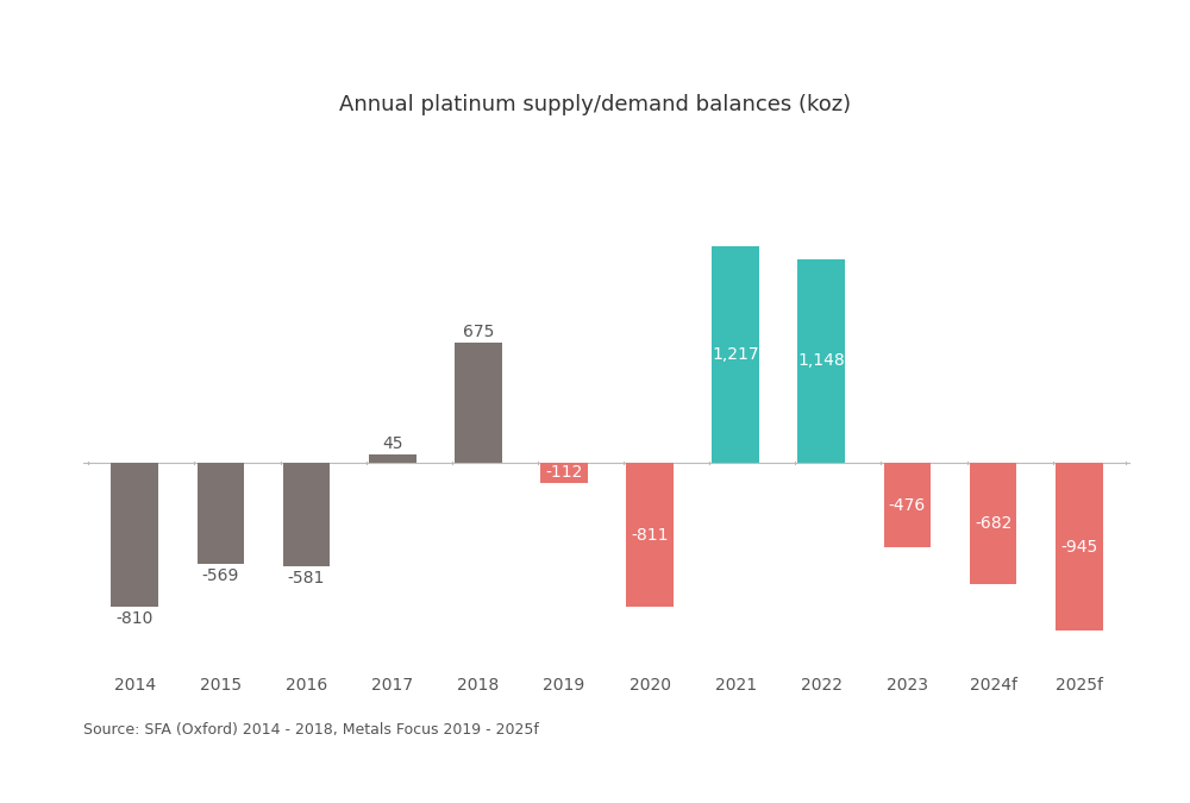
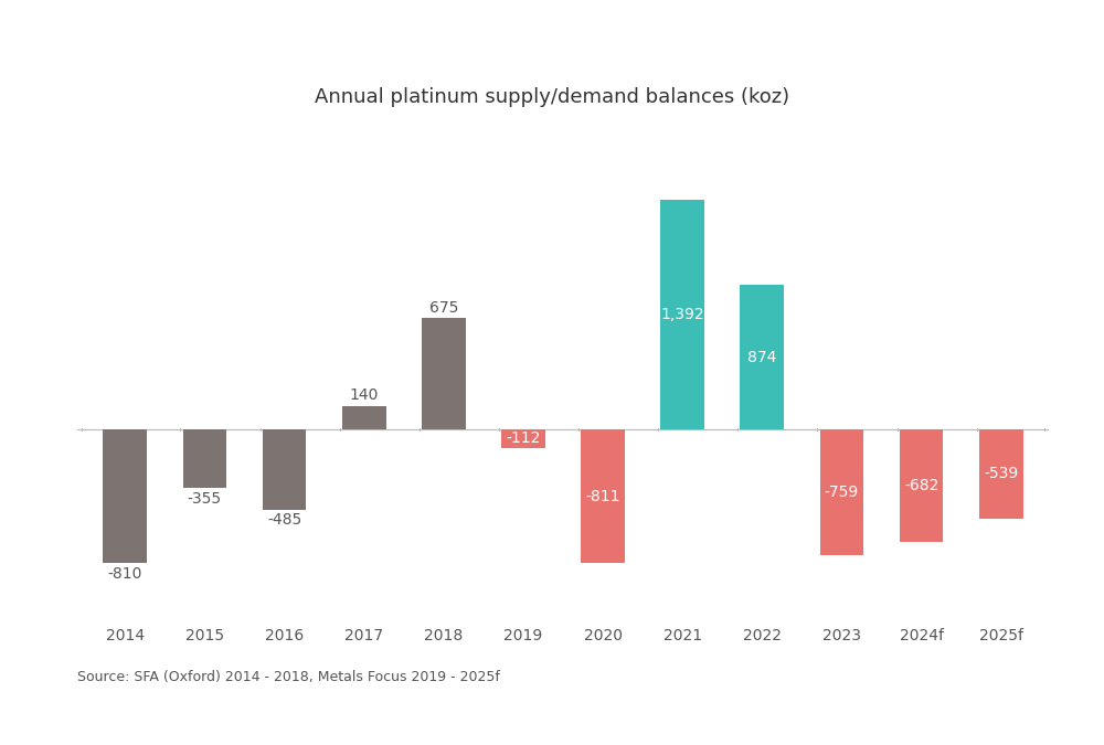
2015: -569 -> -355
2016: -581 -> -485
2017: 45 -> 140
2021: 1,217 -> 1,392
2022: 1,148 -> 874
2023: -476 -> -759
2025f: -945 -> -539
